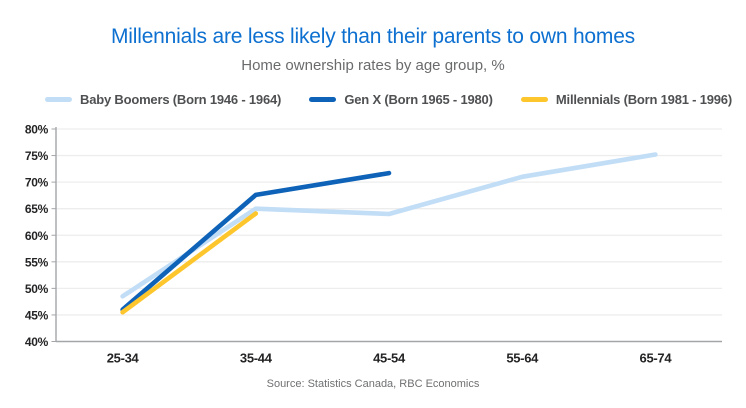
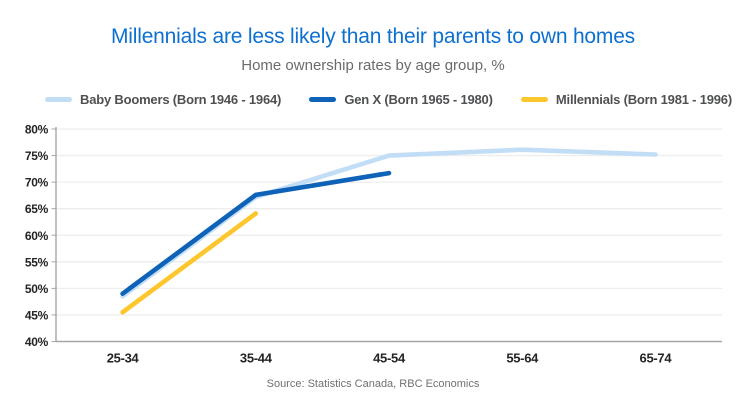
Gen X (Born 1965 - 1980)/25-34: 46% -> 49%
Baby Boomers (Born 1946 - 1964)/35-44: 65% -> 67%
Baby Boomers (Born 1946 - 1964)/45-54: 64% -> 75%
Baby Boomers (Born 1946 - 1964)/55-64: 71% -> 76%
